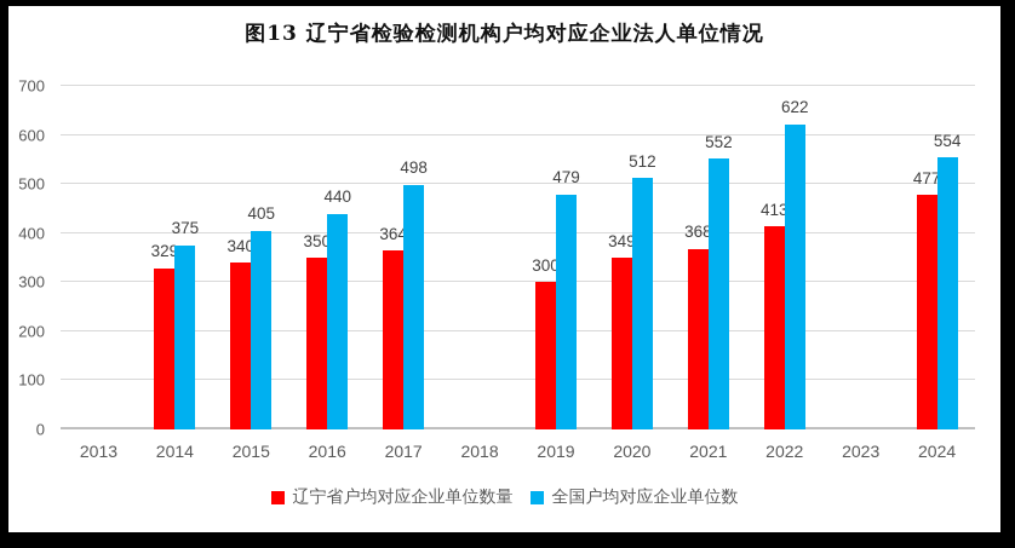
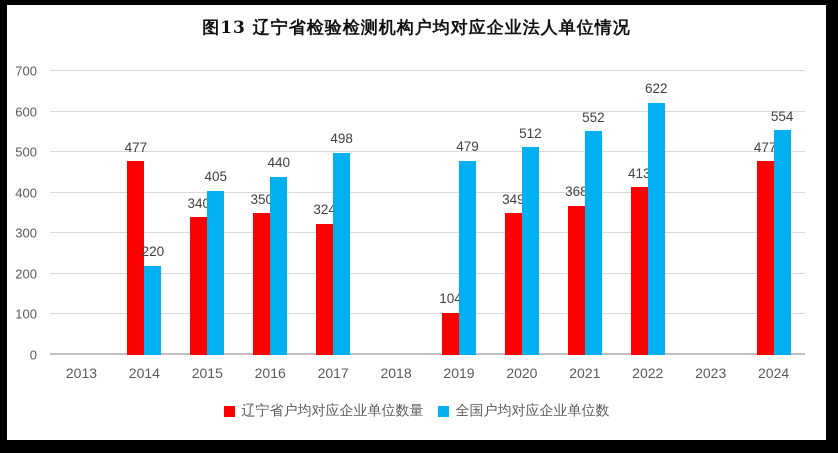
辽宁省户均对应企业单位数量/2014: 329 -> 477
全国户均对应企业单位数/2014: 375 -> 220
辽宁省户均对应企业单位数量/2017: 364 -> 324
辽宁省户均对应企业单位数量/2019: 300 -> 104
